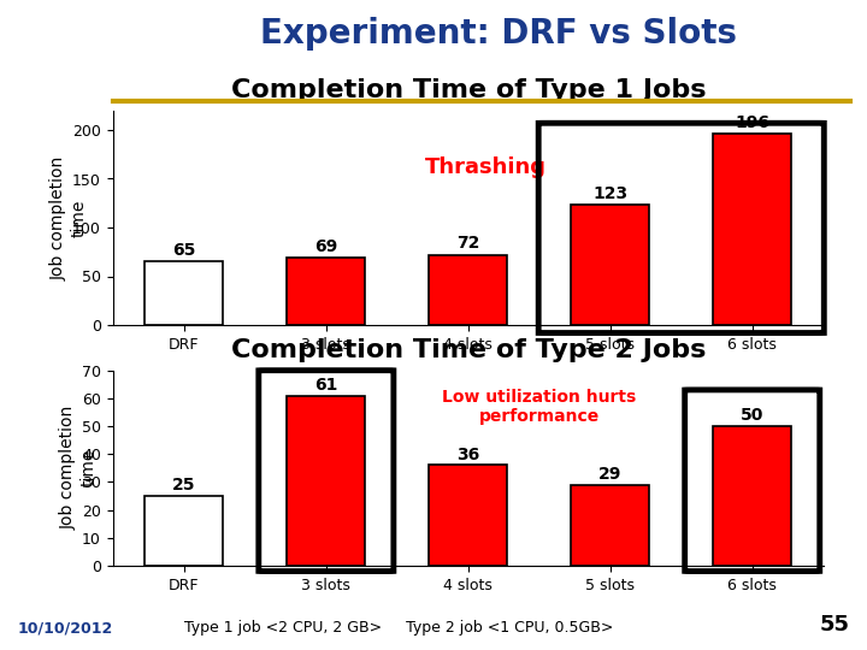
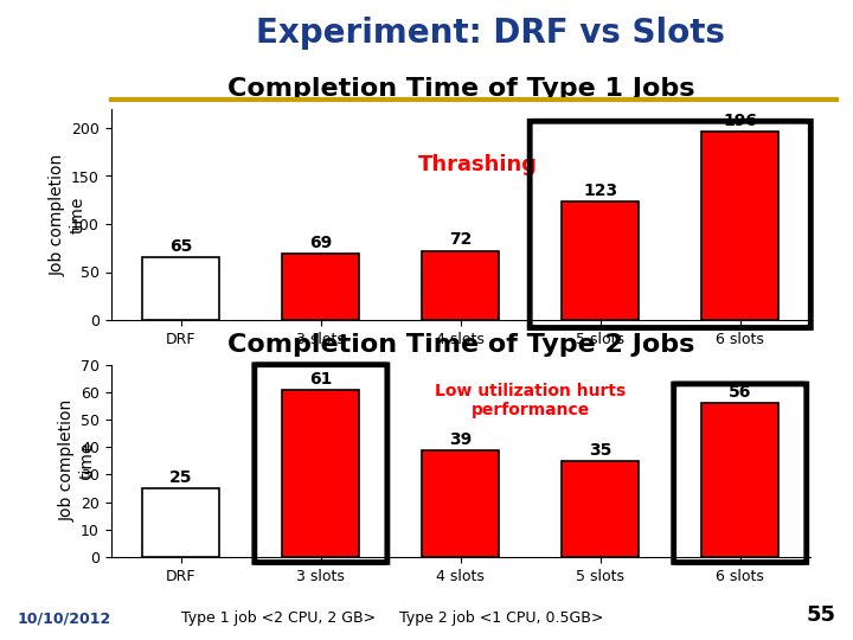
Completion Time of Type 2 Jobs/4 slots: 36 -> 39
Completion Time of Type 2 Jobs/5 slots: 29 -> 35
Completion Time of Type 2 Jobs/6 slots: 50 -> 56
